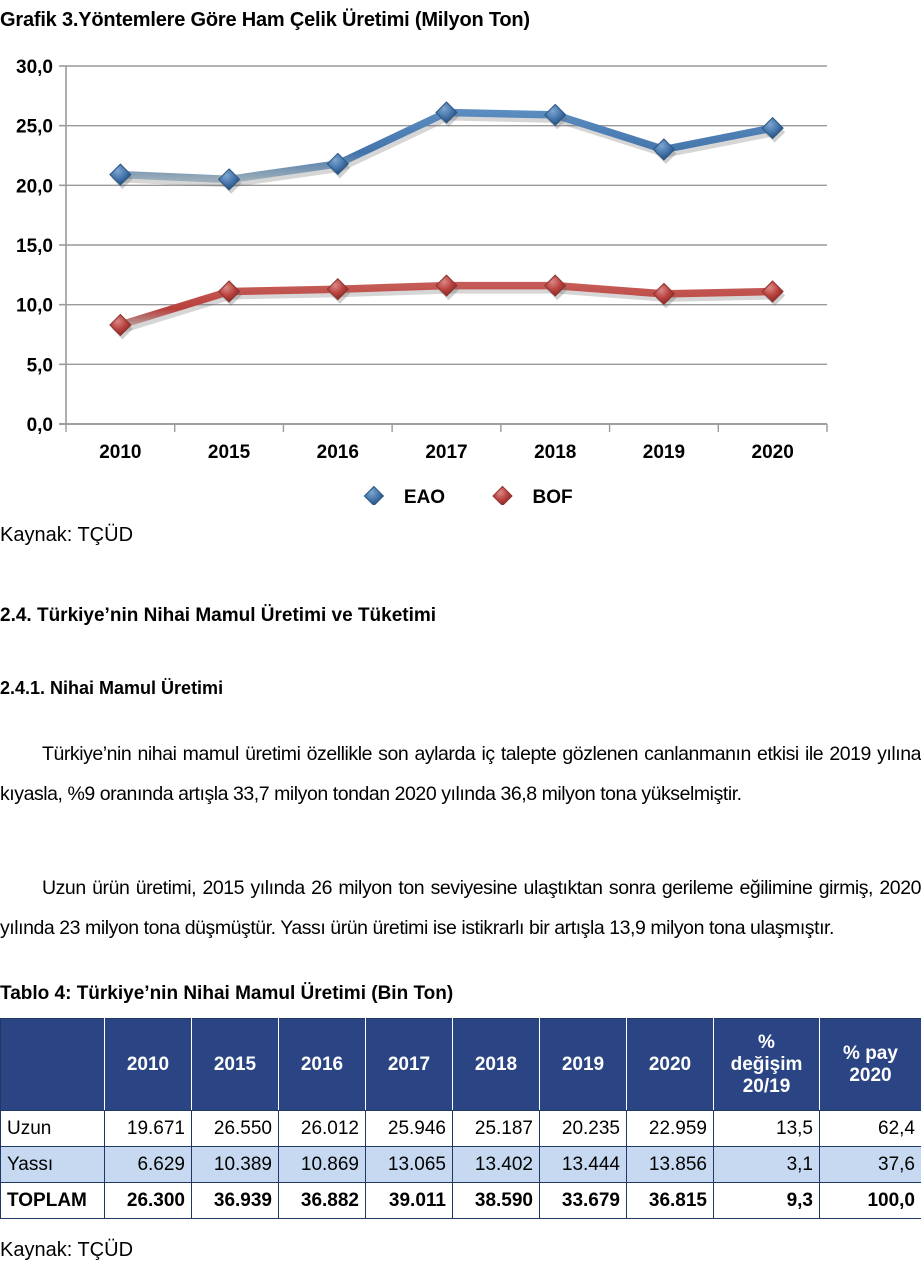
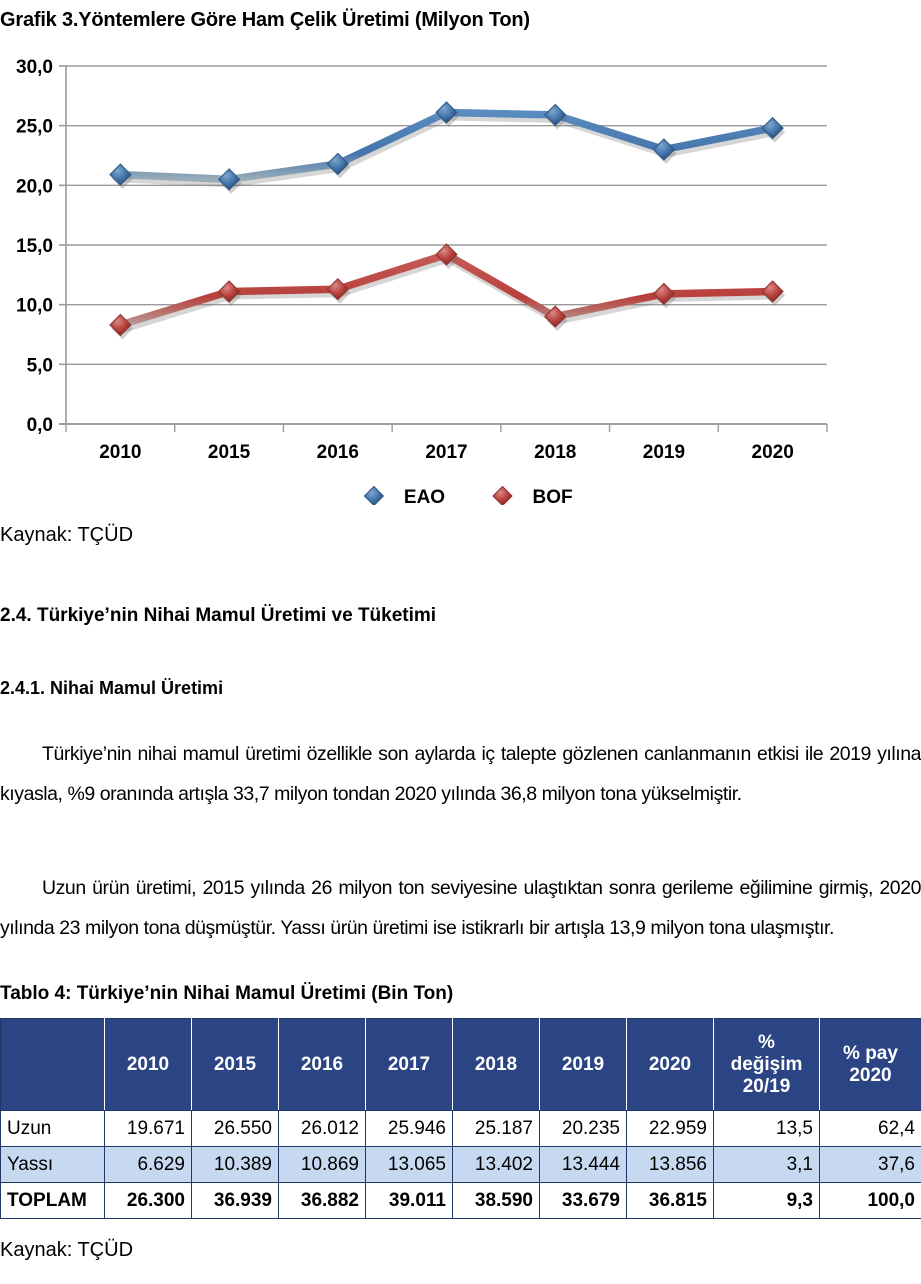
BOF/2017: 11,6 -> 14,2
BOF/2018: 11,6 -> 9,0
